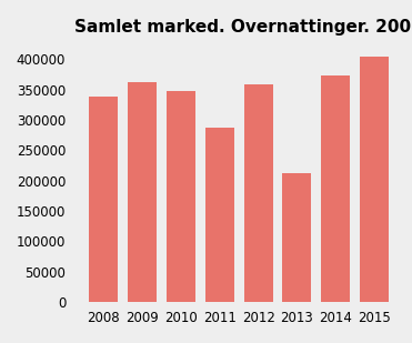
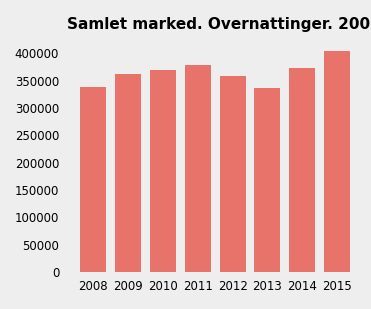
2010: 348000 -> 369000
2011: 288000 -> 379000
2013: 212000 -> 336000
